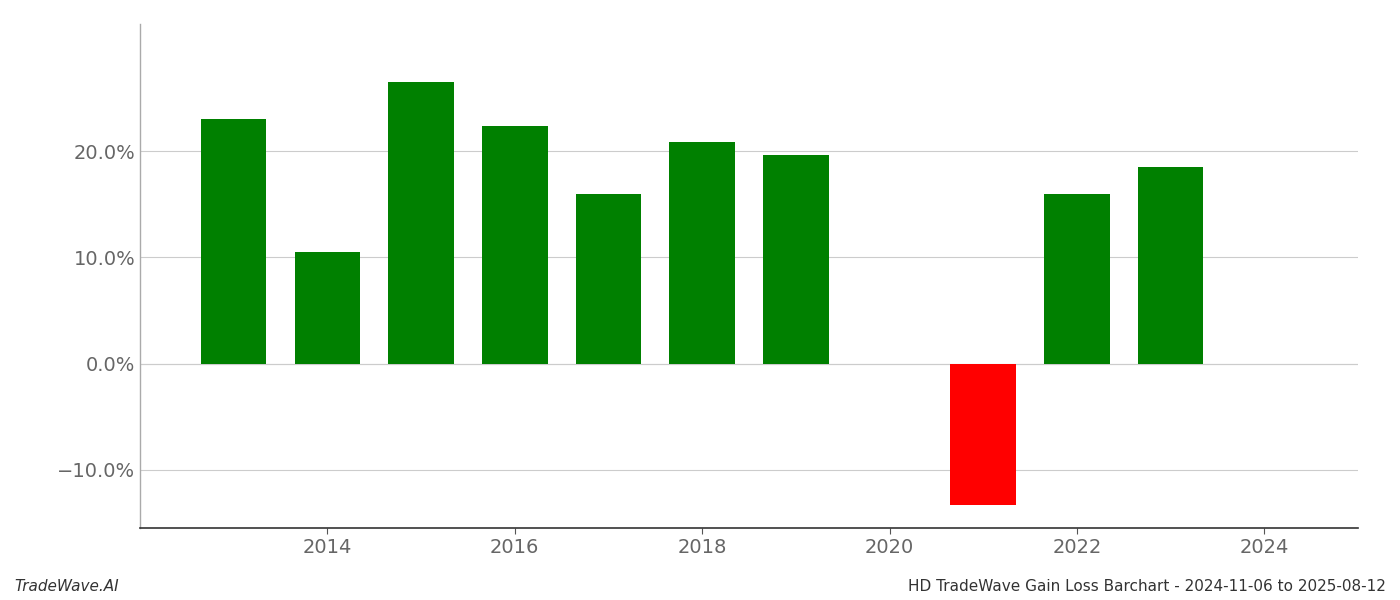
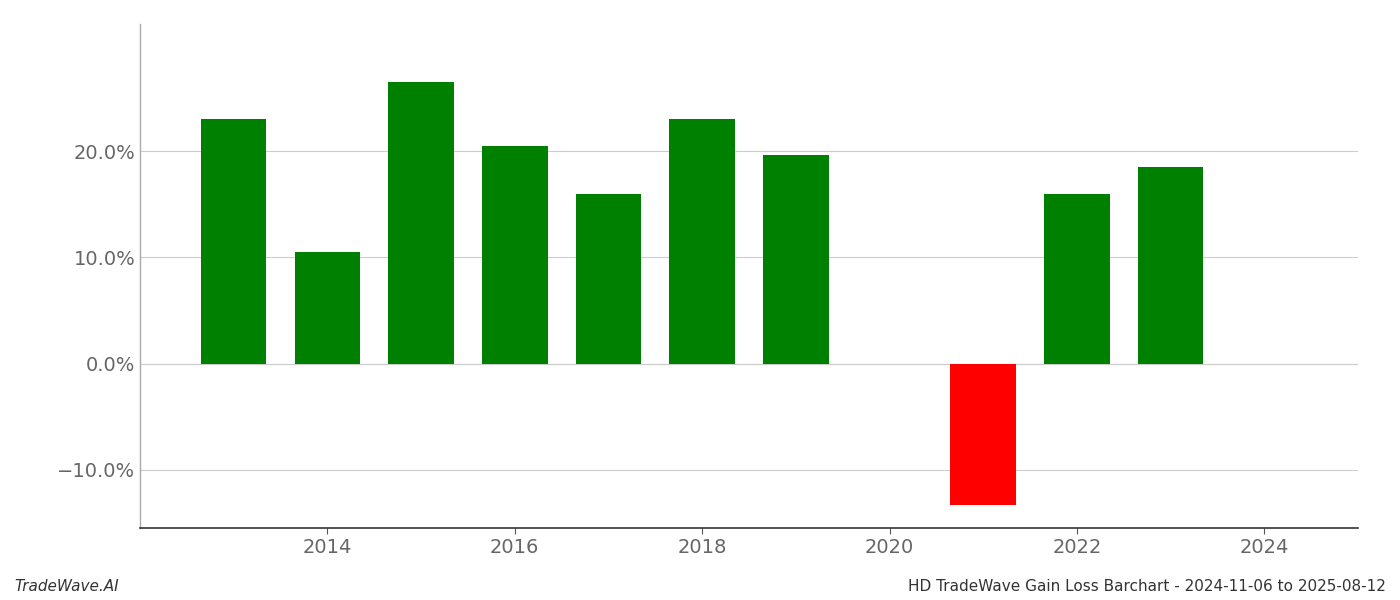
2016: 22.4% -> 20.5%
2018: 20.9% -> 23.0%
